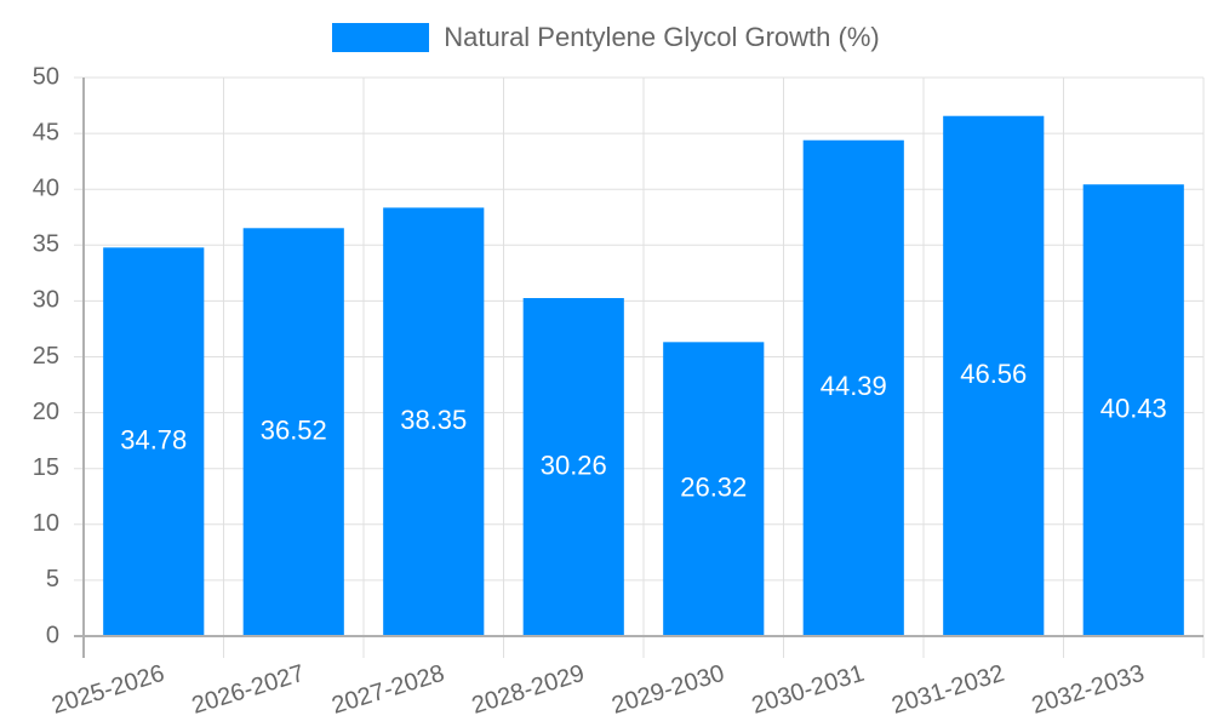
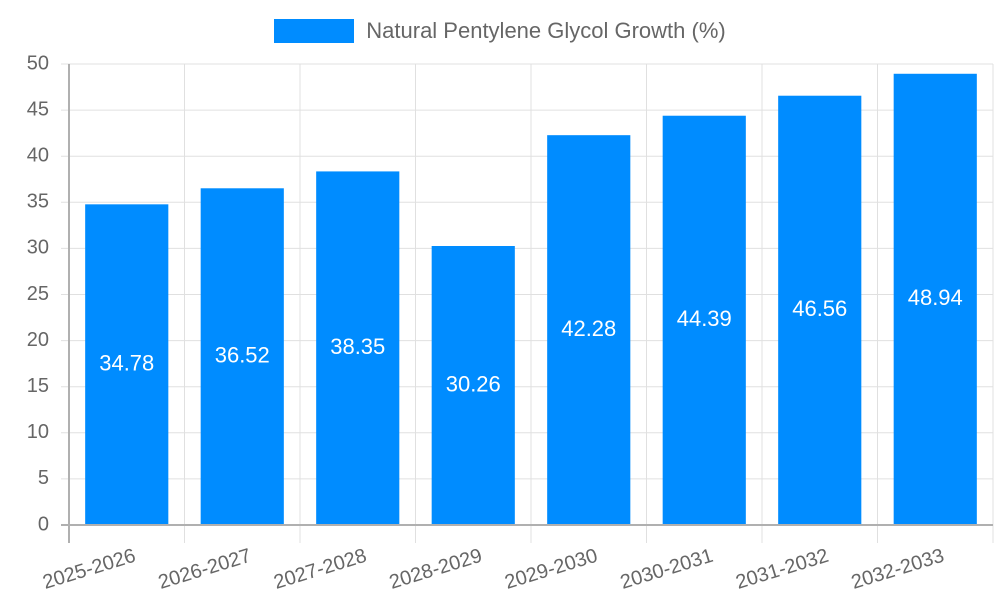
2029-2030: 26.32 -> 42.28
2032-2033: 40.43 -> 48.94
